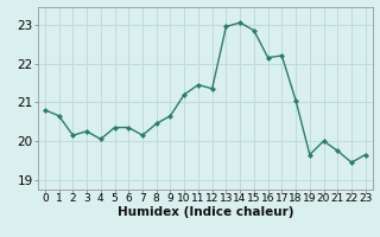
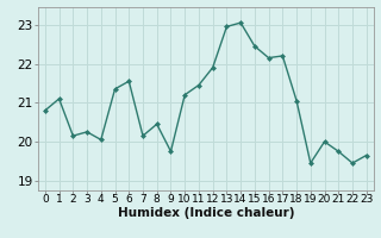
1: 20.65 -> 21.10
5: 20.35 -> 21.35
6: 20.35 -> 21.55
9: 20.65 -> 19.75
12: 21.35 -> 21.90
15: 22.85 -> 22.45
19: 19.65 -> 19.45
